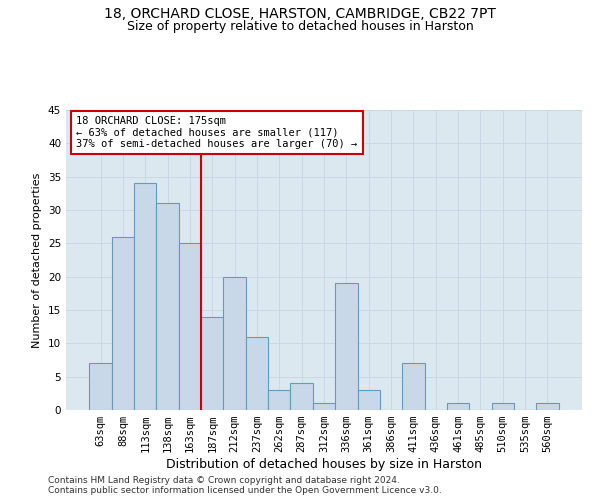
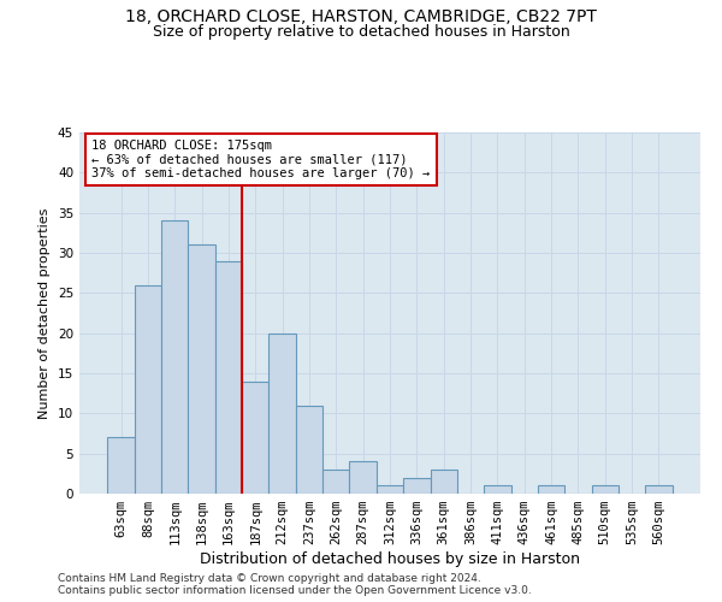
163sqm: 25 -> 29
336sqm: 19 -> 2
411sqm: 7 -> 1
